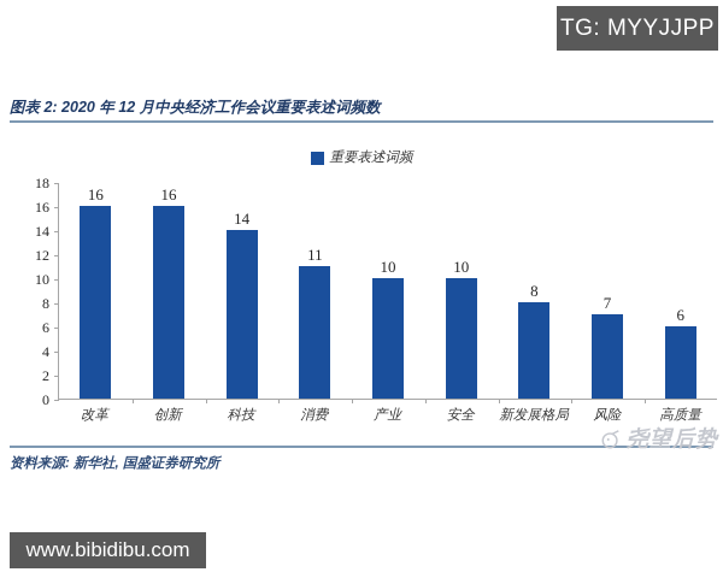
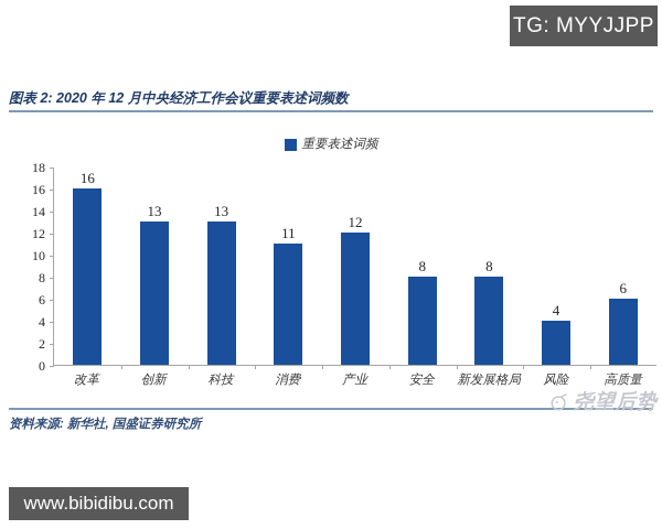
创新: 16 -> 13
科技: 14 -> 13
产业: 10 -> 12
安全: 10 -> 8
风险: 7 -> 4
